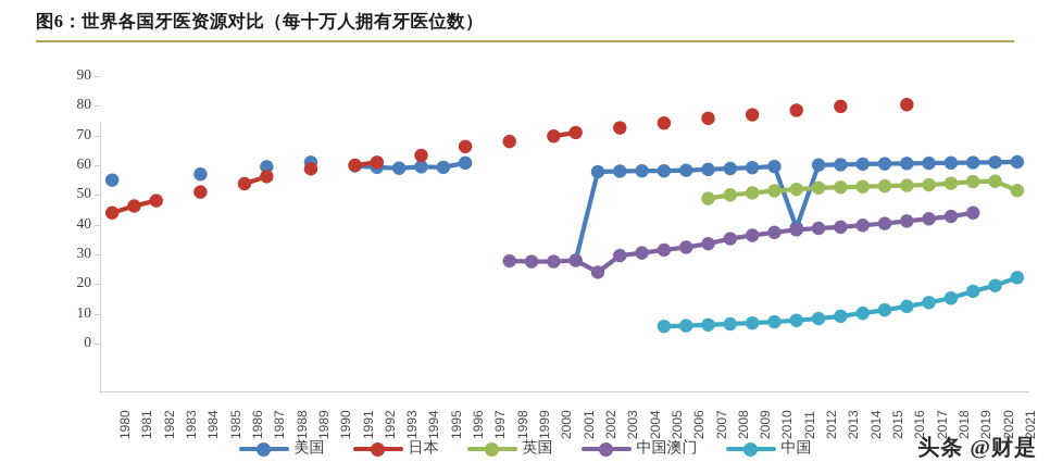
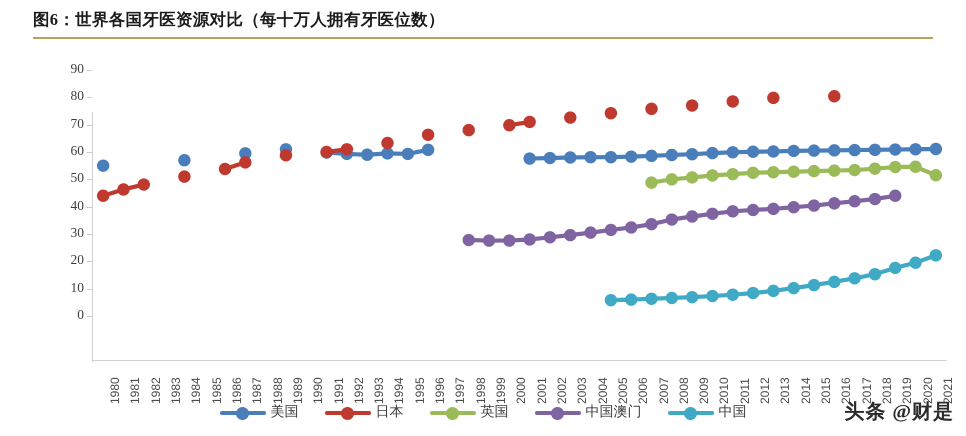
美国/2001: 28 -> 58
中国澳门/2002: 24 -> 29
美国/2011: 39 -> 60
